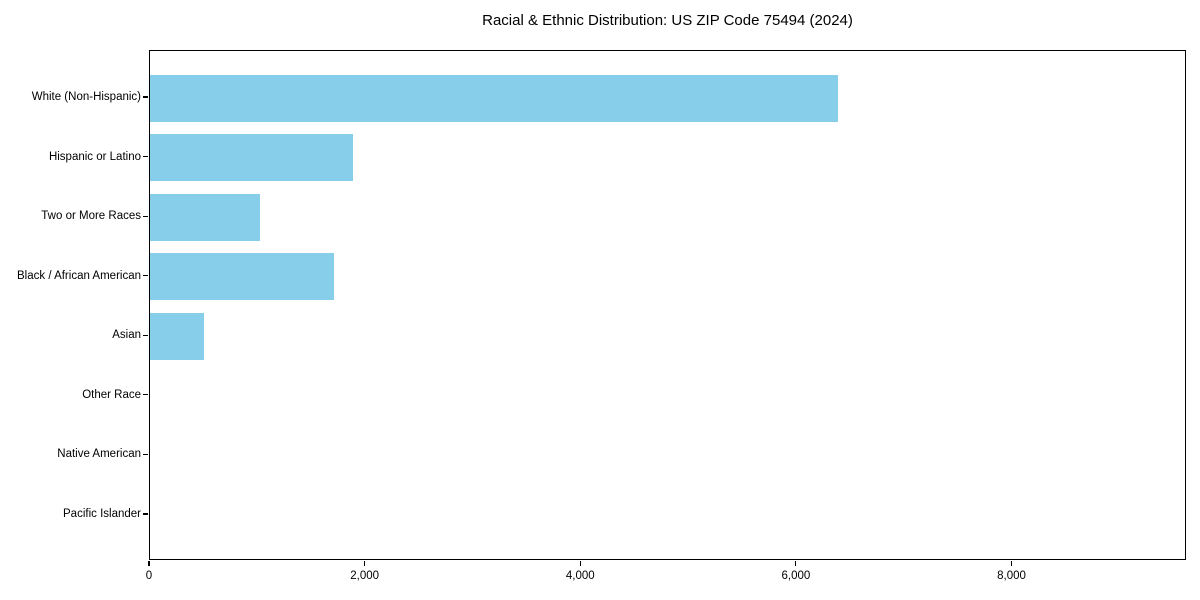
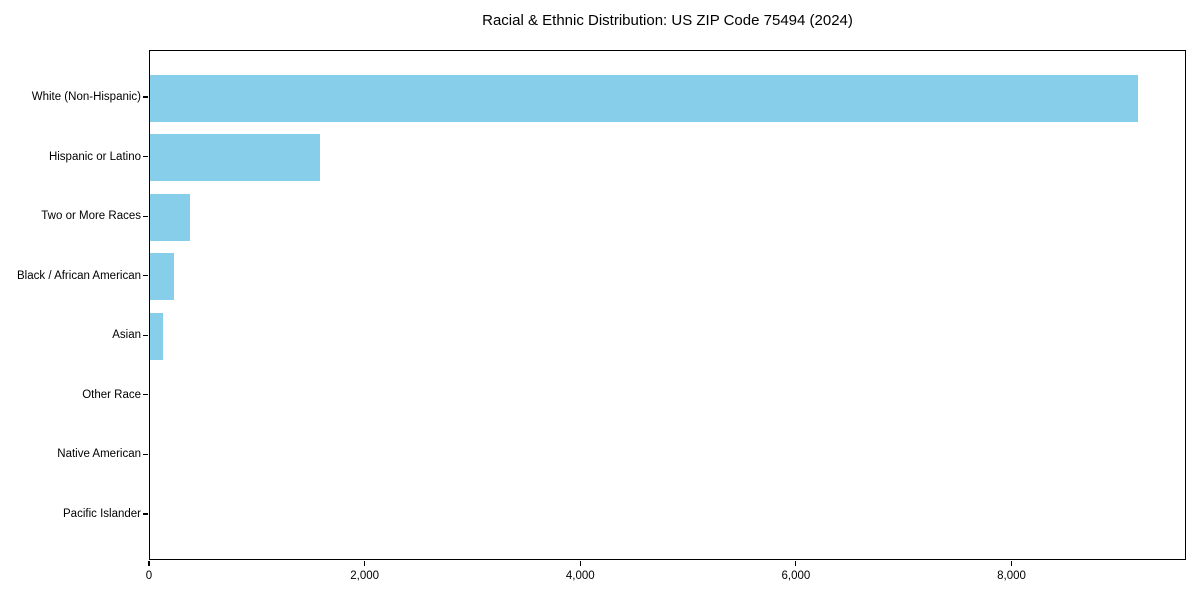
White (Non-Hispanic): 6380 -> 9160
Hispanic or Latino: 1880 -> 1580
Two or More Races: 1020 -> 380
Black / African American: 1710 -> 220
Asian: 500 -> 120
